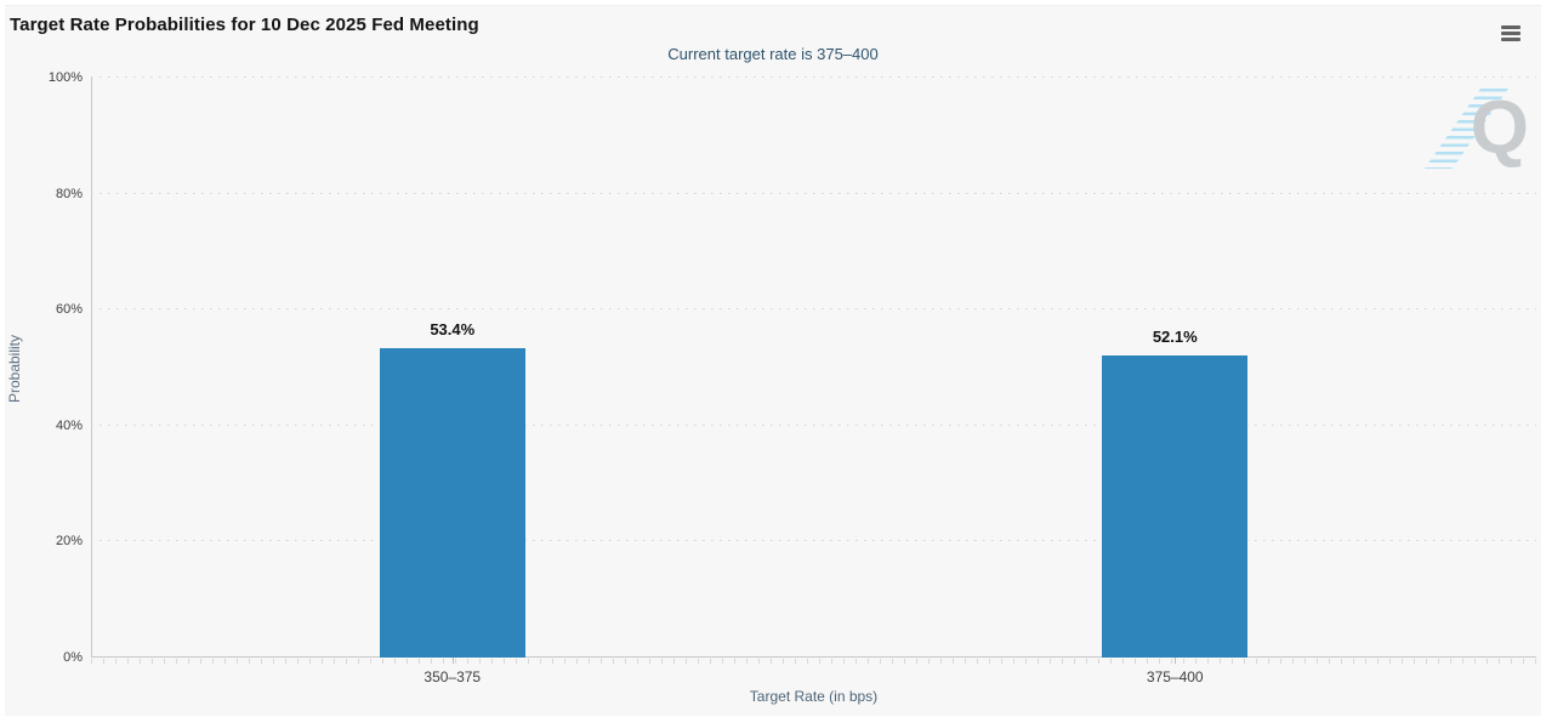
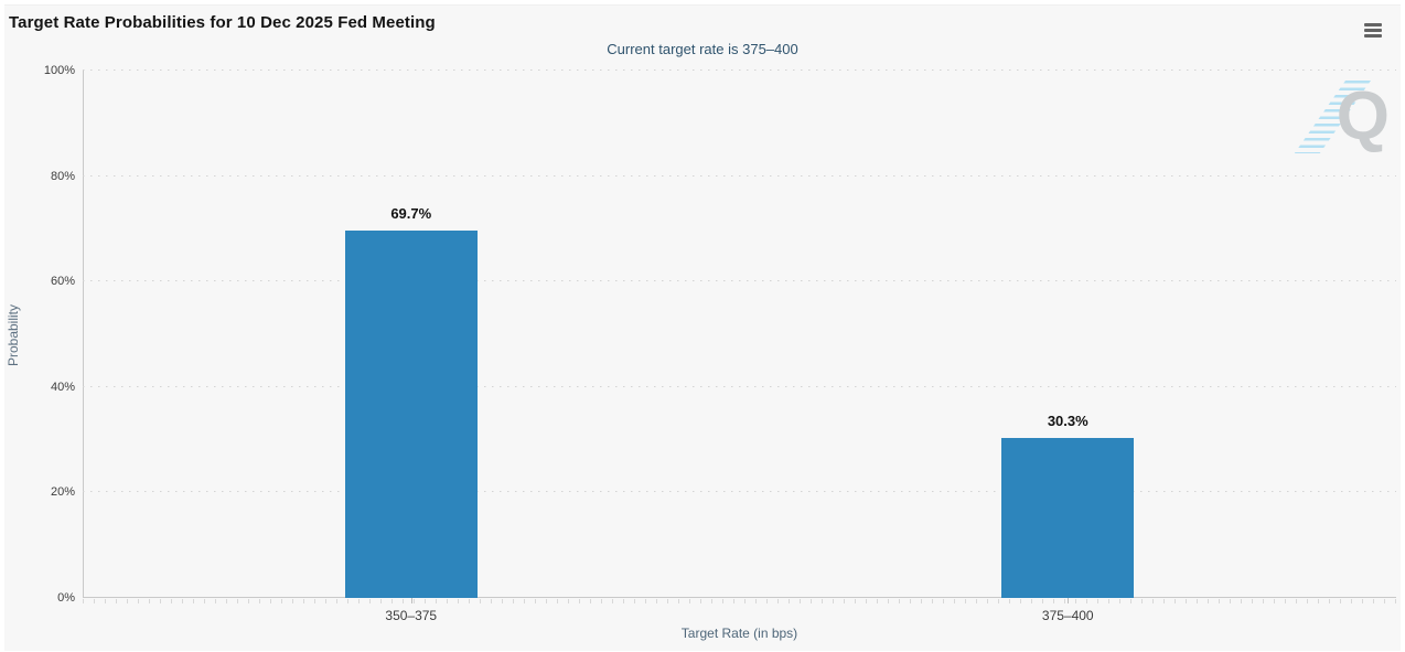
350–375: 53.4% -> 69.7%
375–400: 52.1% -> 30.3%
